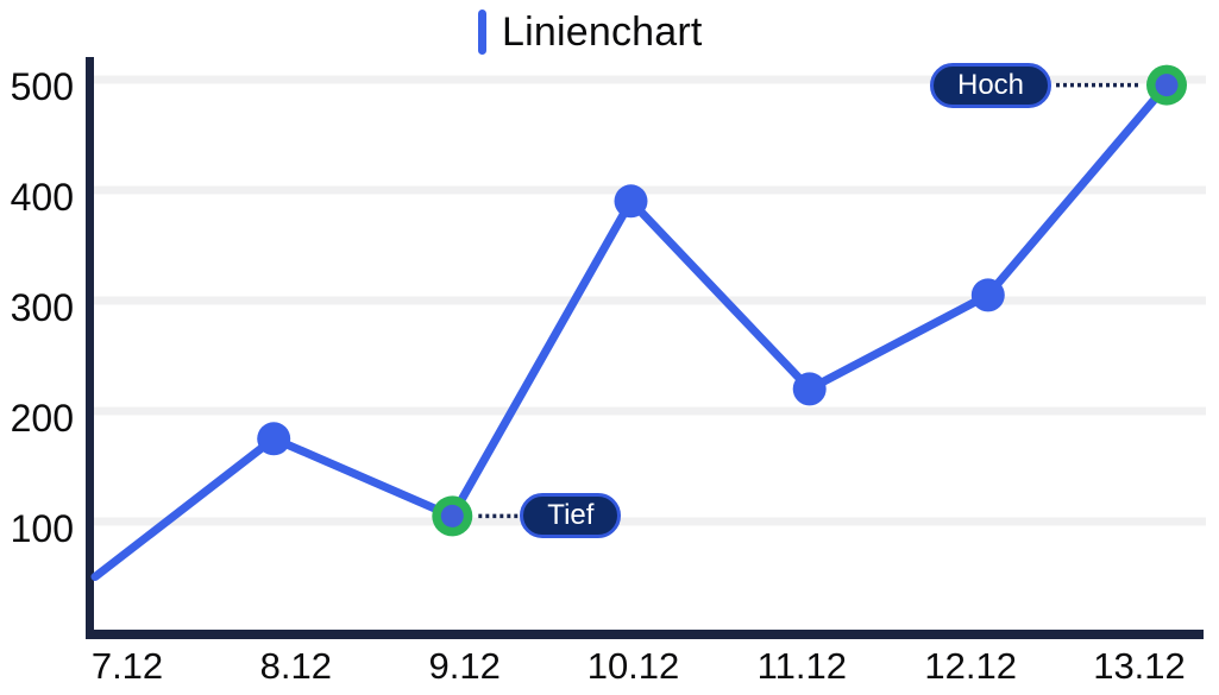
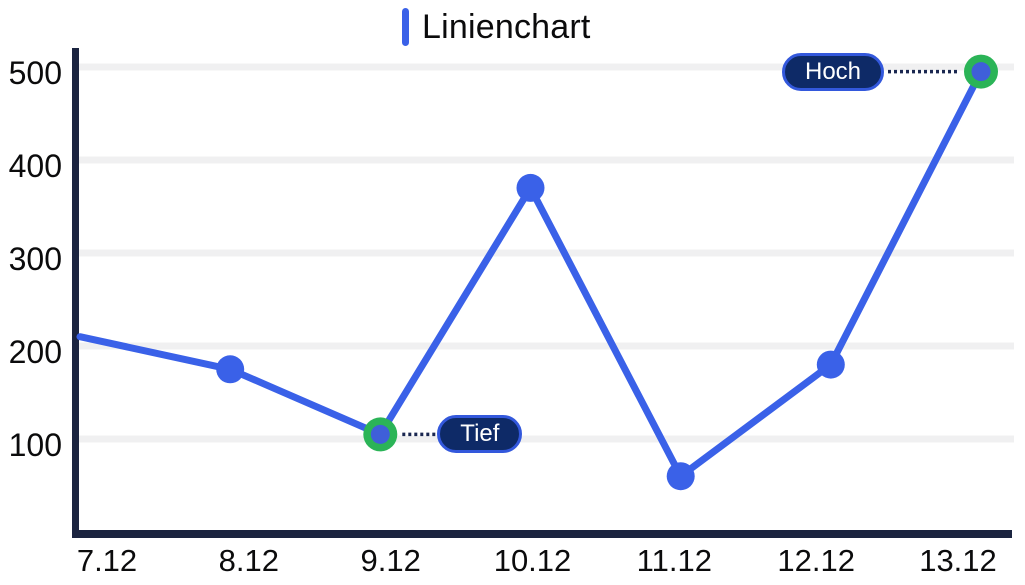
7.12: 50 -> 210
10.12: 390 -> 370
11.12: 220 -> 60
12.12: 300 -> 180
